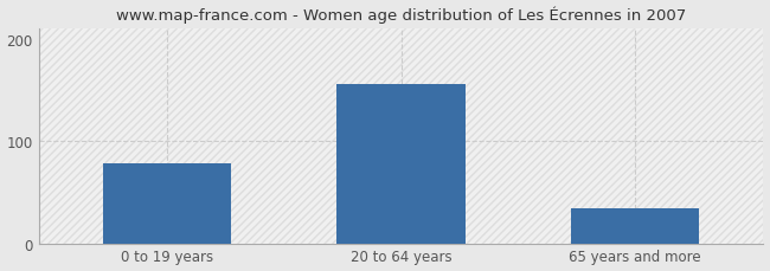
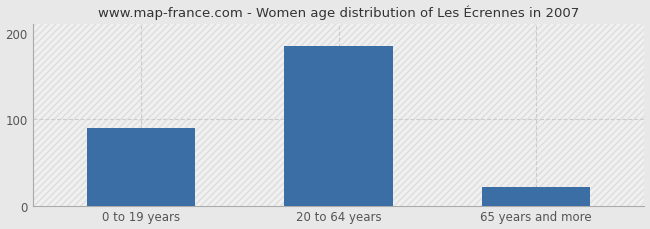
0 to 19 years: 78 -> 90
20 to 64 years: 156 -> 185
65 years and more: 34 -> 22
